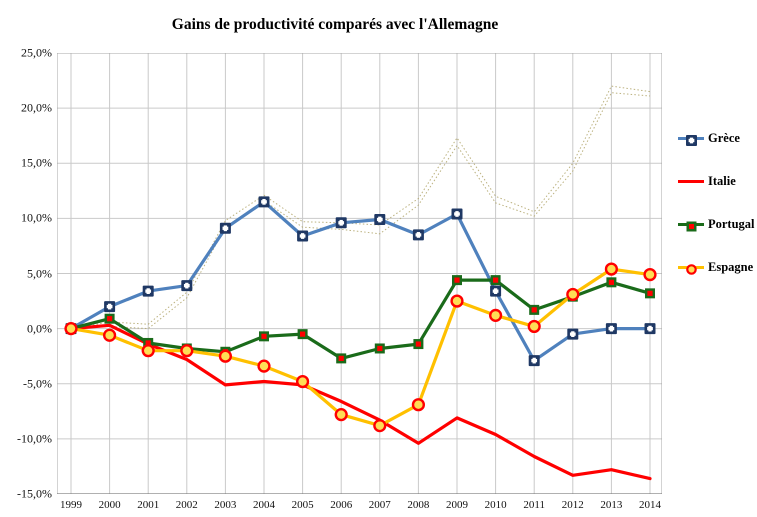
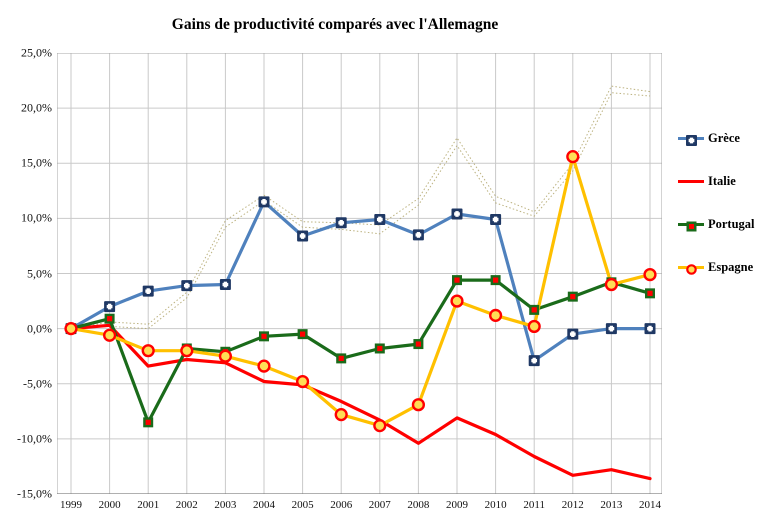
Italie/2001: -1,4% -> -3,4%
Portugal/2001: -1,3% -> -8,5%
Grèce/2003: 9,1% -> 4,0%
Italie/2003: -5,1% -> -3,1%
Grèce/2010: 3,4% -> 9,9%
Espagne/2012: 3,1% -> 15,6%
Espagne/2013: 5,4% -> 4,0%
